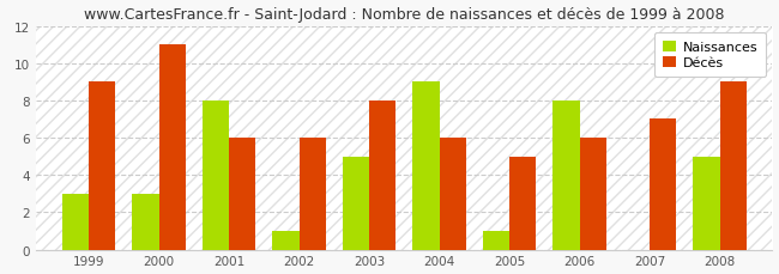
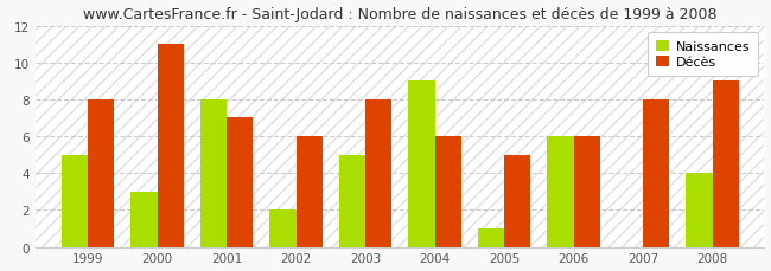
Naissances/1999: 3 -> 5
Décès/1999: 9 -> 8
Décès/2001: 6 -> 7
Naissances/2002: 1 -> 2
Naissances/2006: 8 -> 6
Décès/2007: 7 -> 8
Naissances/2008: 5 -> 4
